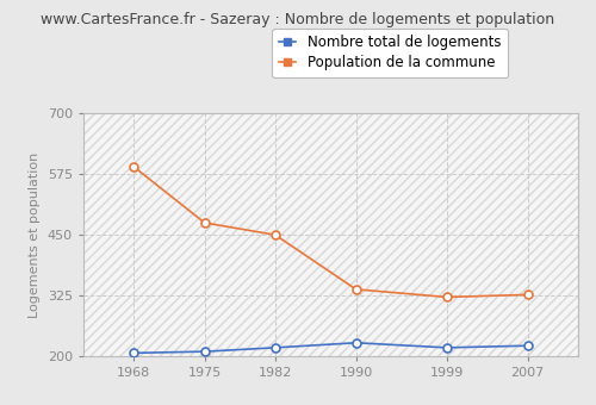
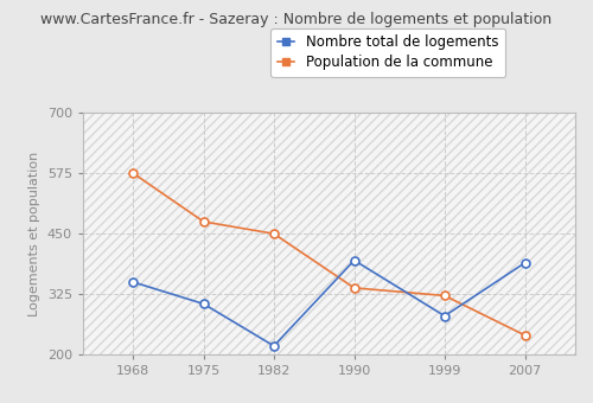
Nombre total de logements/1968: 207 -> 350
Population de la commune/1968: 590 -> 575
Nombre total de logements/1975: 210 -> 305
Nombre total de logements/1990: 228 -> 395
Nombre total de logements/1999: 218 -> 280
Nombre total de logements/2007: 222 -> 390
Population de la commune/2007: 327 -> 240
